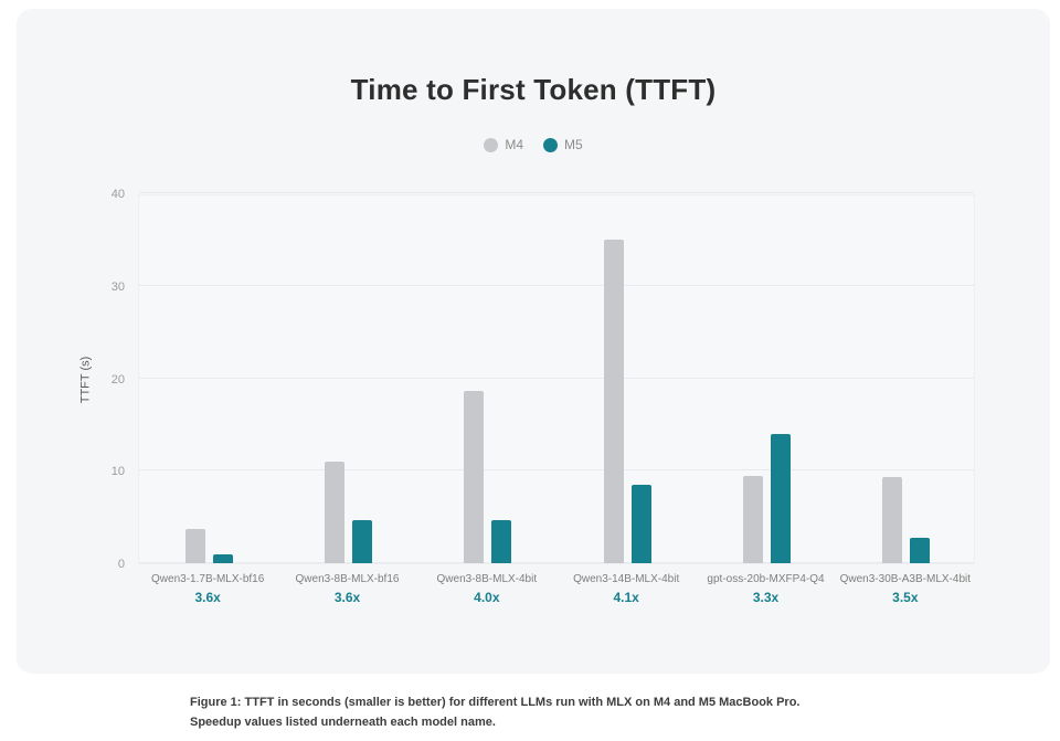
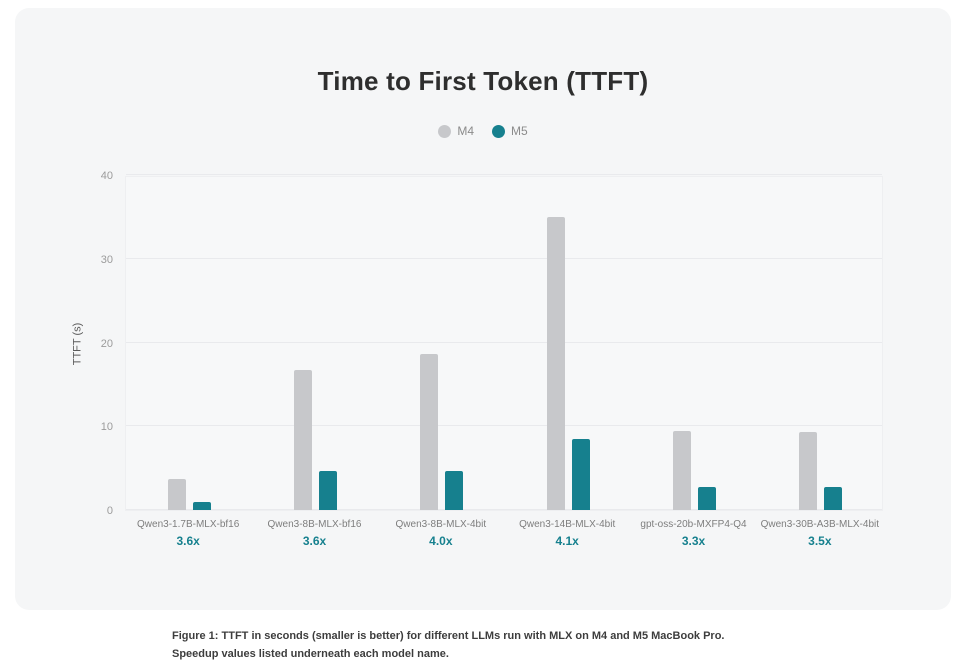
M4/Qwen3-8B-MLX-bf16: 11 -> 17
M5/gpt-oss-20b-MXFP4-Q4: 14 -> 3
